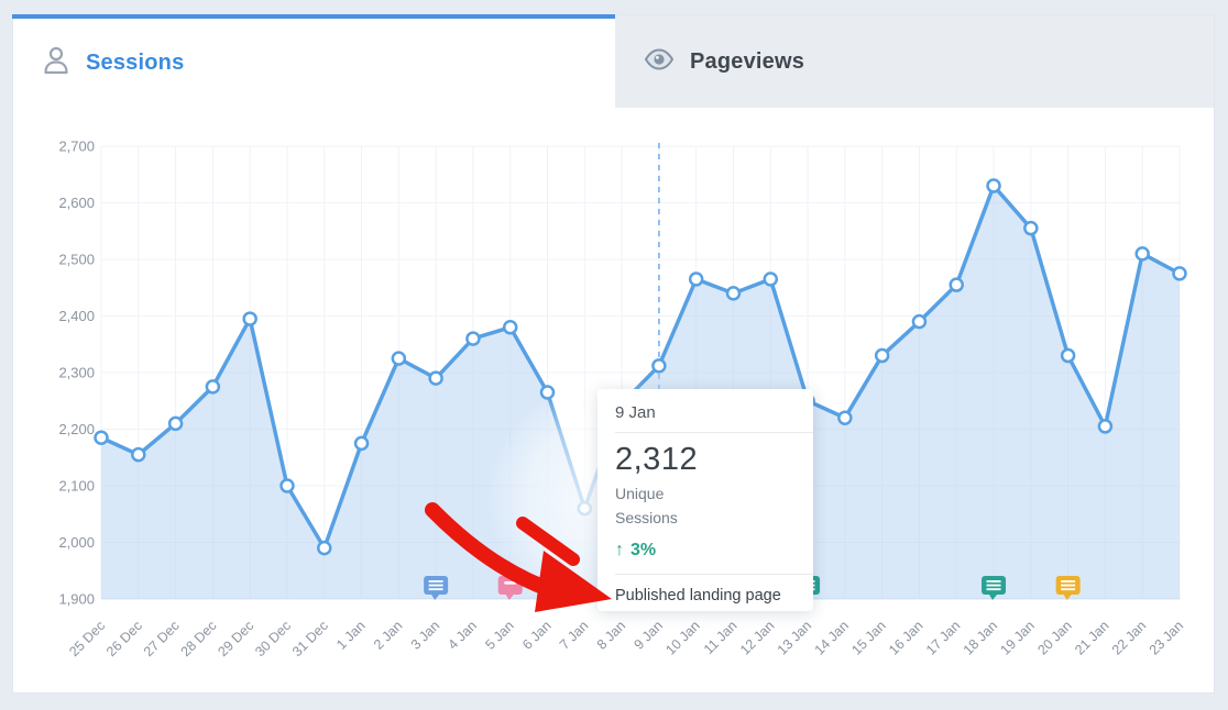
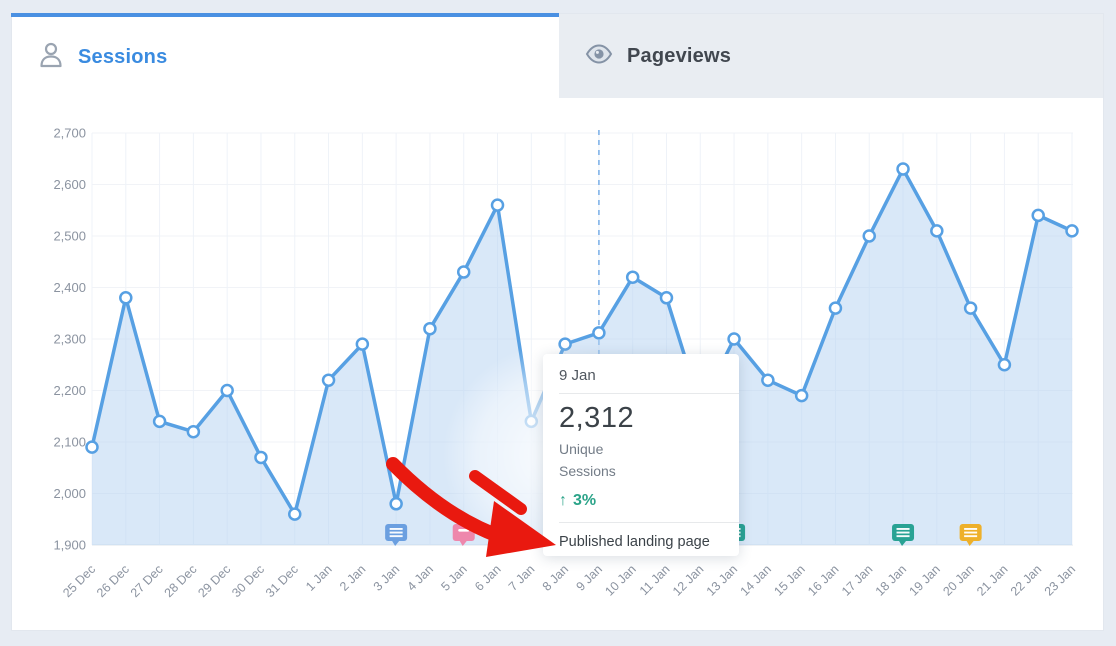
25 Dec: 2180 -> 2090
26 Dec: 2160 -> 2380
27 Dec: 2210 -> 2140
28 Dec: 2280 -> 2120
29 Dec: 2400 -> 2200
30 Dec: 2100 -> 2070
31 Dec: 1990 -> 1960
1 Jan: 2180 -> 2220
2 Jan: 2320 -> 2290
3 Jan: 2290 -> 1980
4 Jan: 2360 -> 2320
5 Jan: 2380 -> 2430
6 Jan: 2260 -> 2560
7 Jan: 2060 -> 2140
8 Jan: 2240 -> 2290
10 Jan: 2460 -> 2420
11 Jan: 2440 -> 2380
12 Jan: 2460 -> 2170
13 Jan: 2250 -> 2300
15 Jan: 2330 -> 2190
16 Jan: 2390 -> 2360
17 Jan: 2460 -> 2500
19 Jan: 2560 -> 2510
20 Jan: 2330 -> 2360
21 Jan: 2200 -> 2250
22 Jan: 2510 -> 2540
23 Jan: 2480 -> 2510
